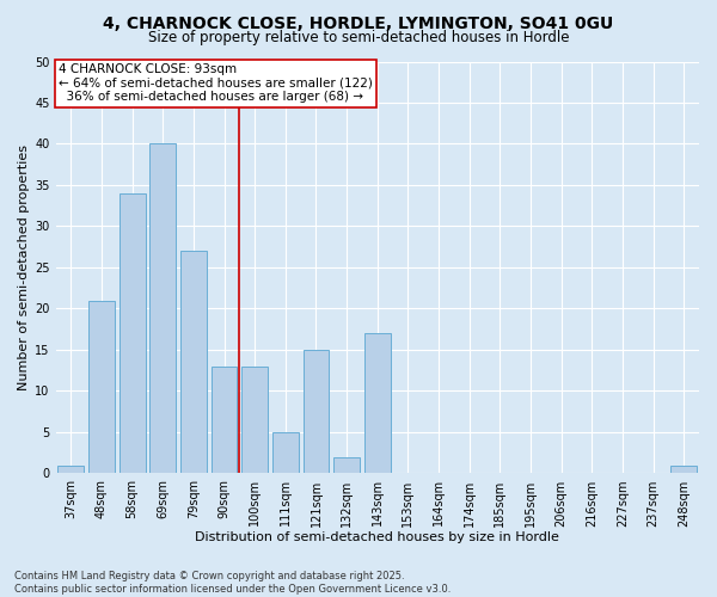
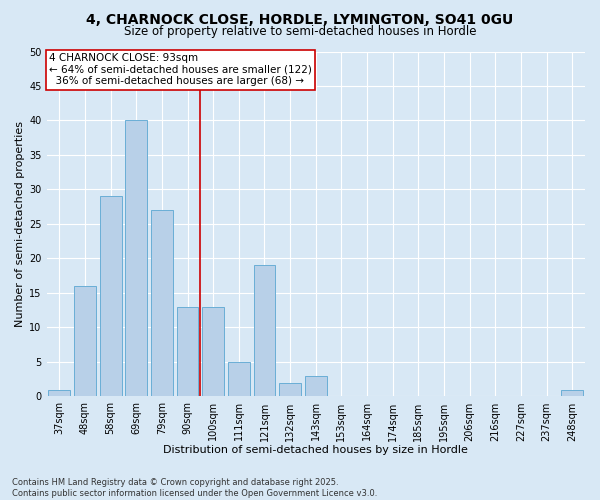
48sqm: 21 -> 16
58sqm: 34 -> 29
121sqm: 15 -> 19
143sqm: 17 -> 3
